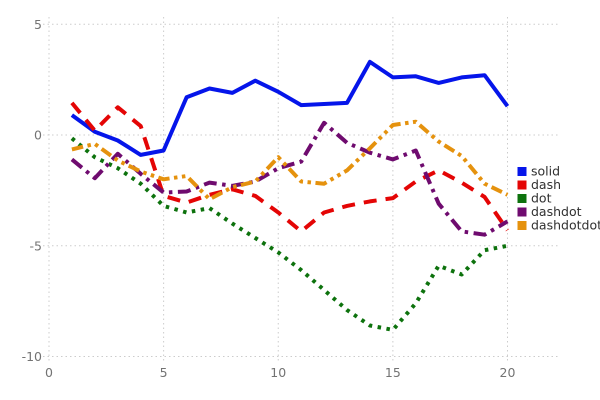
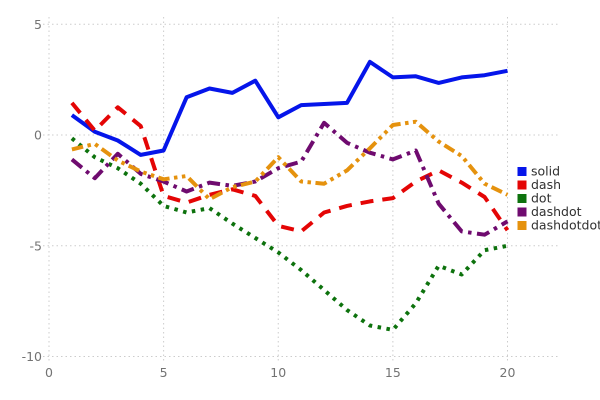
dashdot/5: -2.6 -> -2.1
solid/10: 1.9 -> 0.8
dash/10: -3.5 -> -4.1
solid/20: 1.3 -> 2.9
